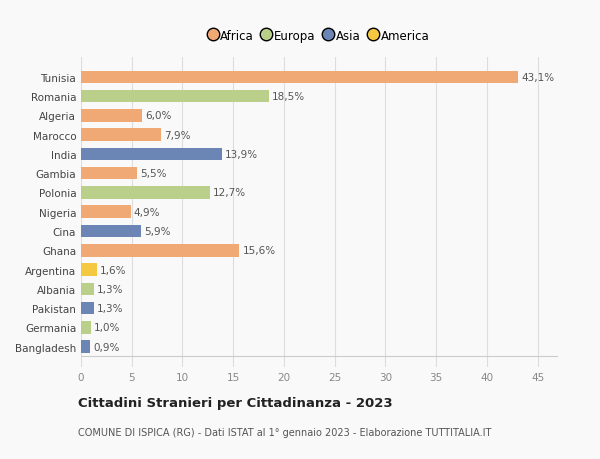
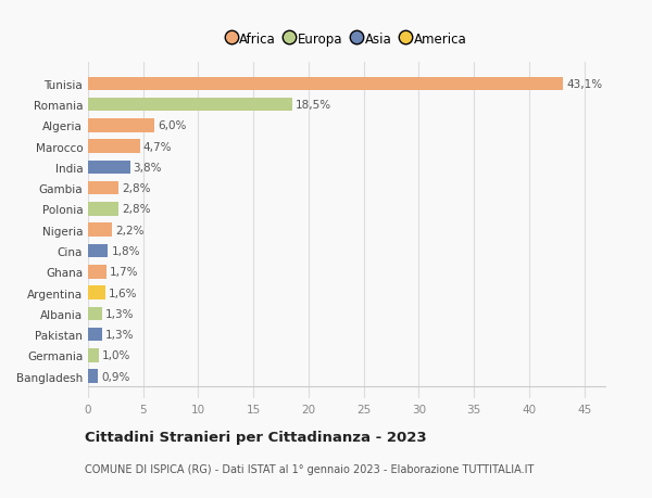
Marocco: 7,9% -> 4,7%
India: 13,9% -> 3,8%
Gambia: 5,5% -> 2,8%
Polonia: 12,7% -> 2,8%
Nigeria: 4,9% -> 2,2%
Cina: 5,9% -> 1,8%
Ghana: 15,6% -> 1,7%
